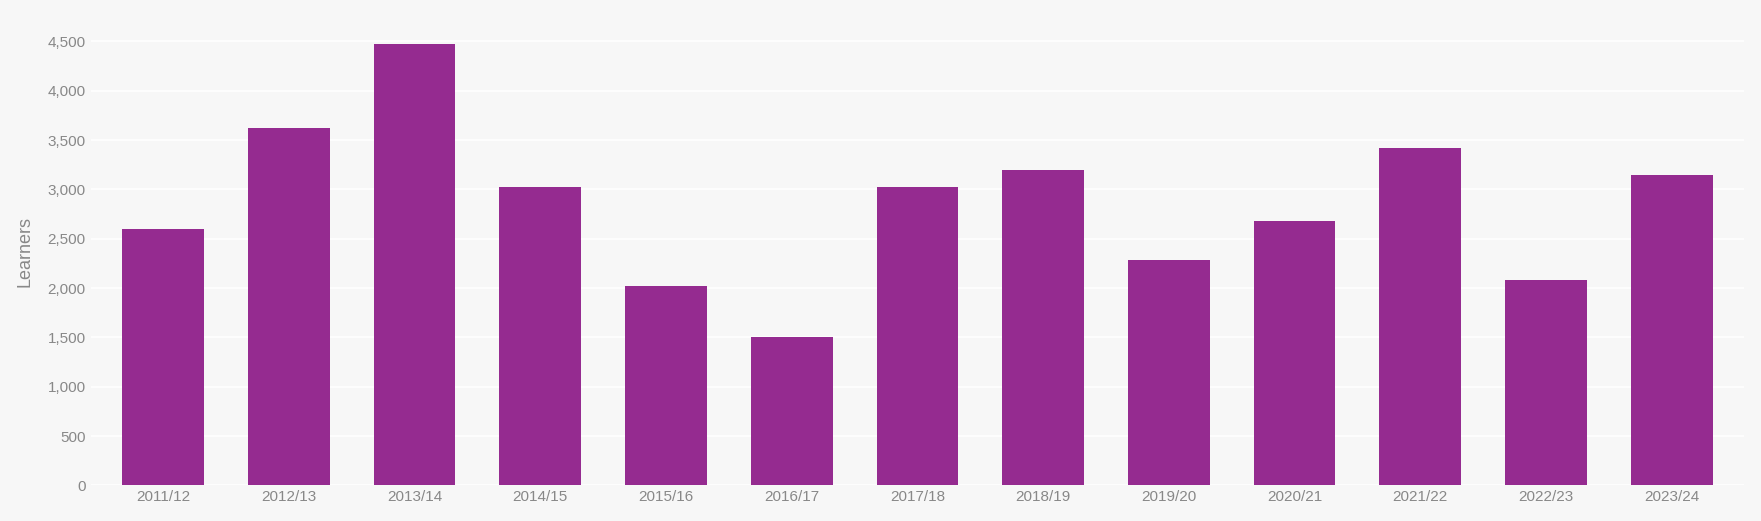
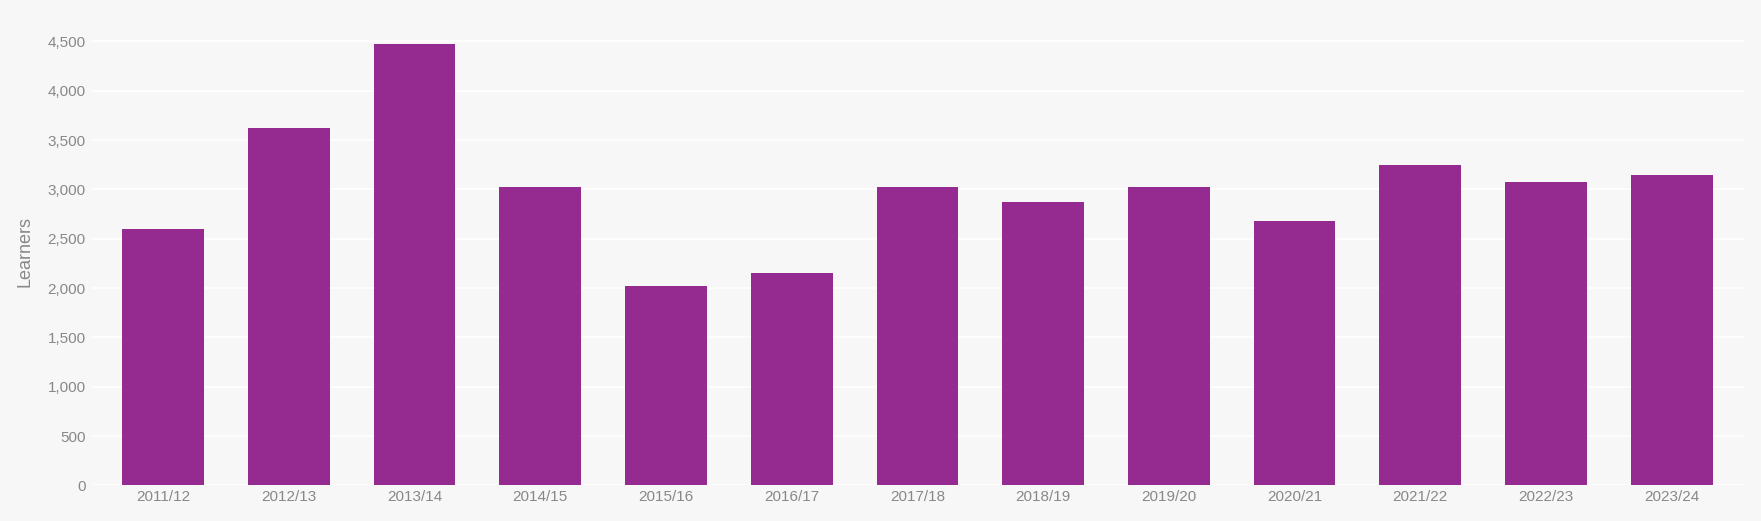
2016/17: 1,500 -> 2,150
2018/19: 3,200 -> 2,880
2019/20: 2,280 -> 3,020
2021/22: 3,420 -> 3,250
2022/23: 2,080 -> 3,080
